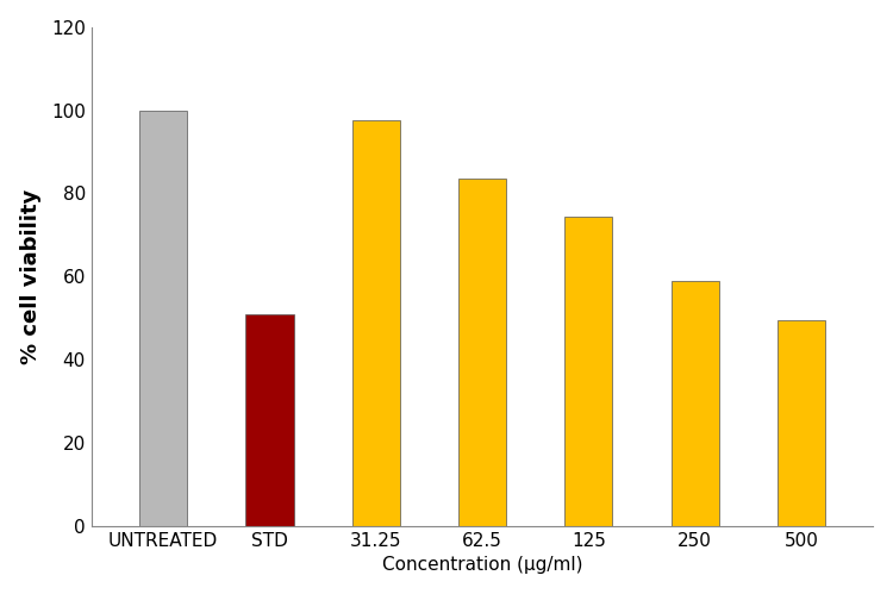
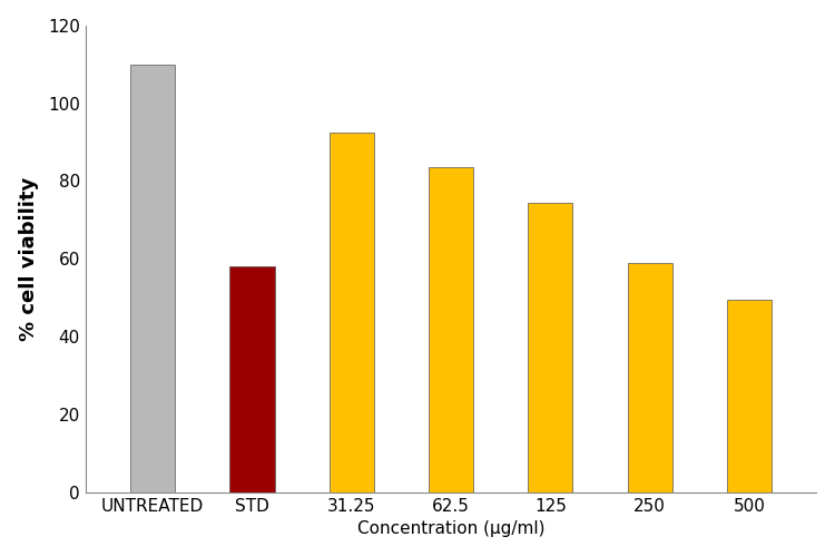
UNTREATED: 100.0 -> 110.0
STD: 51.0 -> 58.0
31.25: 97.5 -> 92.5
